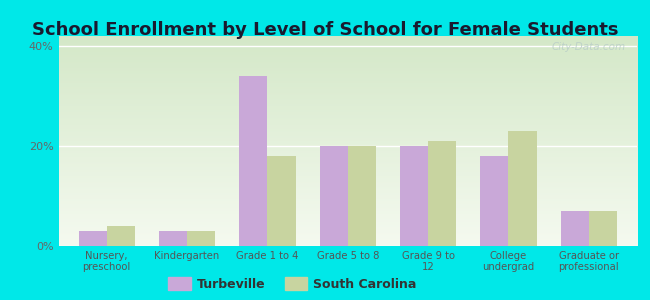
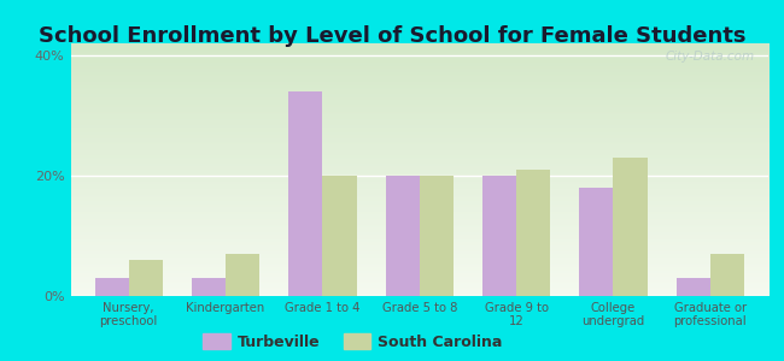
South Carolina/Nursery, preschool: 4% -> 6%
South Carolina/Kindergarten: 3% -> 7%
South Carolina/Grade 1 to 4: 18% -> 20%
Turbeville/Graduate or professional: 7% -> 3%
